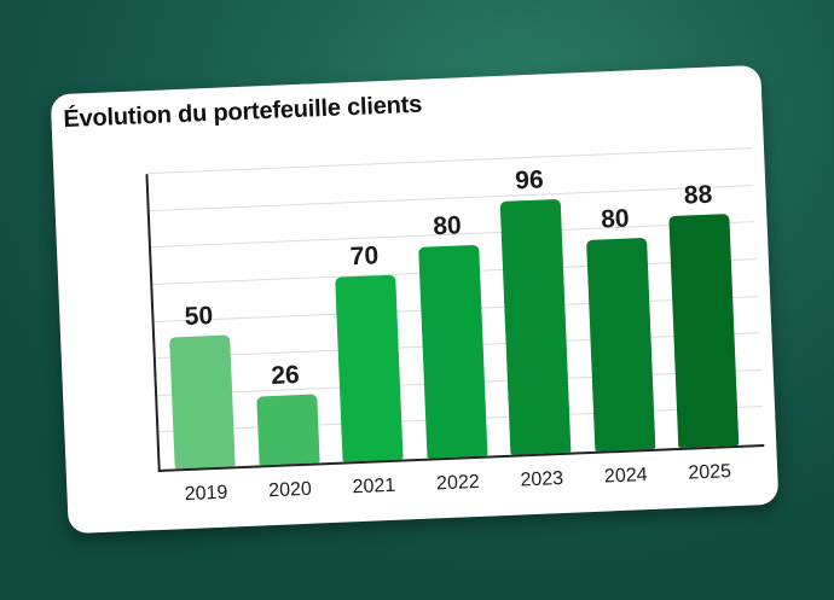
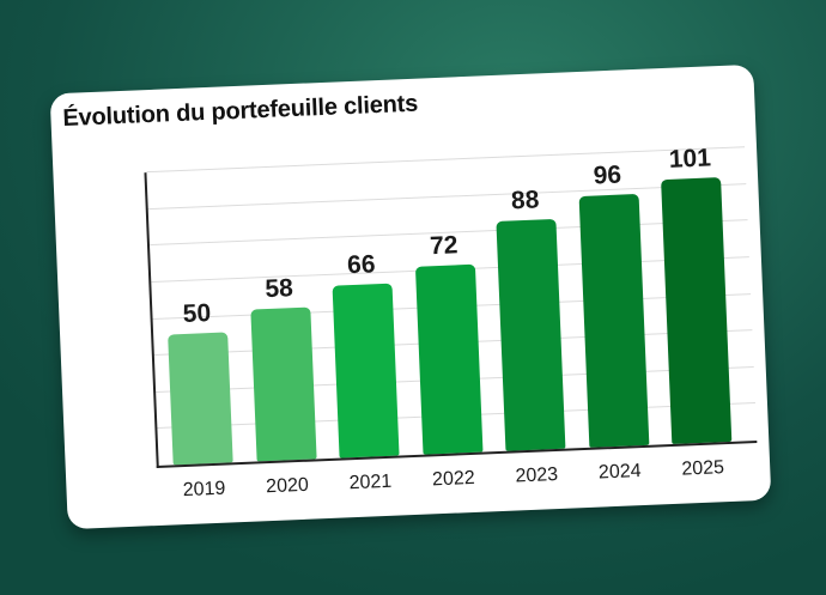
2020: 26 -> 58
2021: 70 -> 66
2022: 80 -> 72
2023: 96 -> 88
2024: 80 -> 96
2025: 88 -> 101
